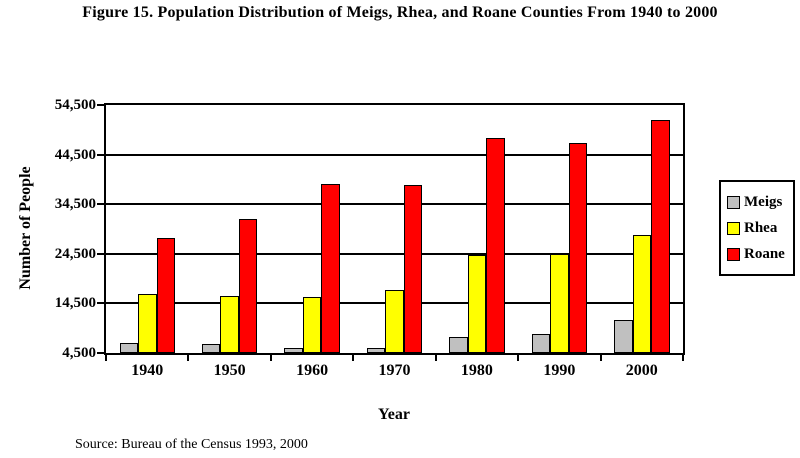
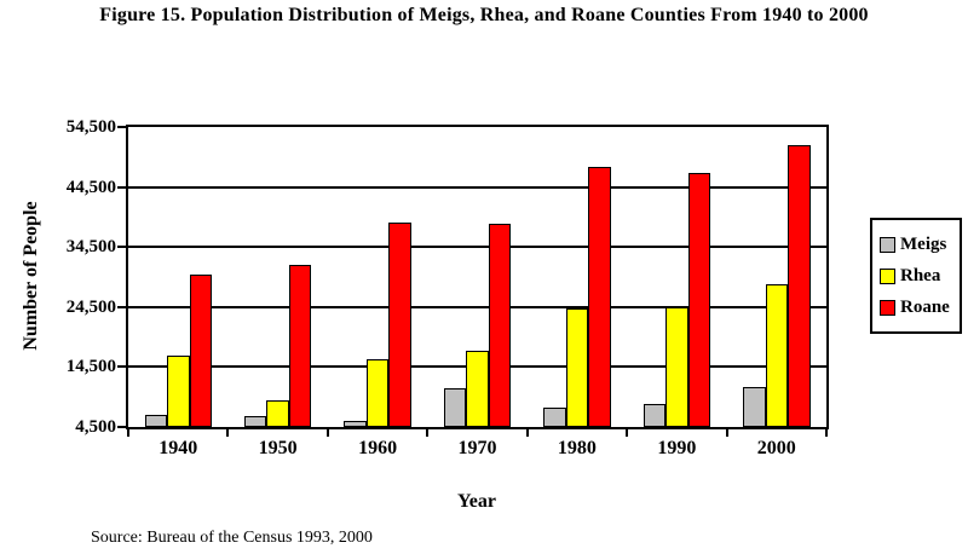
Roane/1940: 28000 -> 30000
Rhea/1950: 16000 -> 9000
Meigs/1970: 6000 -> 11000
